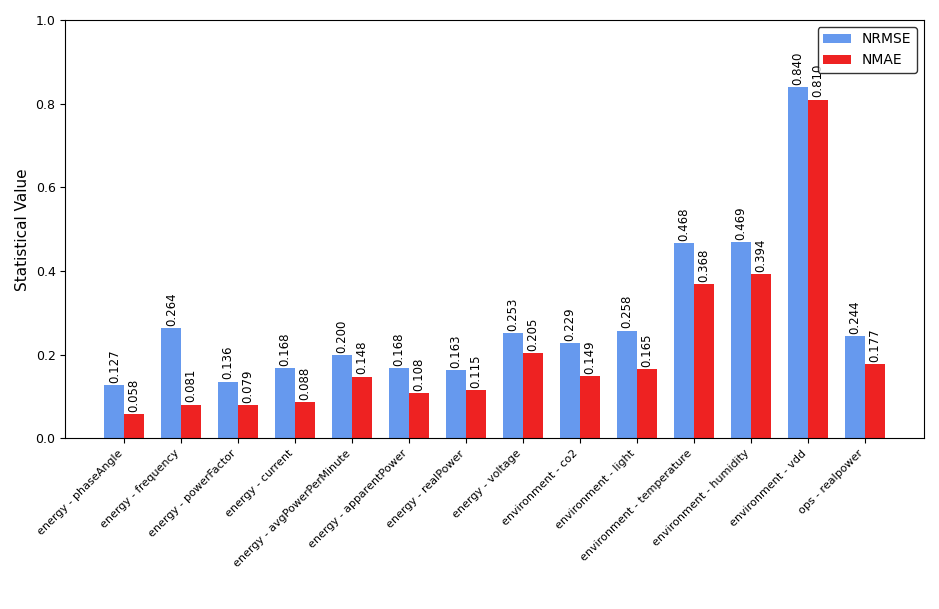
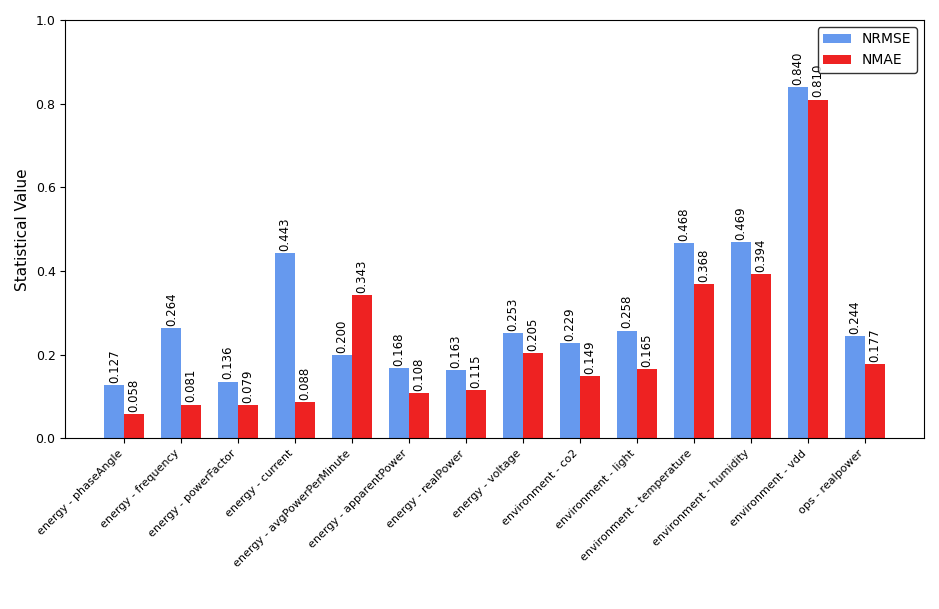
NRMSE/energy - current: 0.168 -> 0.443
NMAE/energy - avgPowerPerMinute: 0.148 -> 0.343
